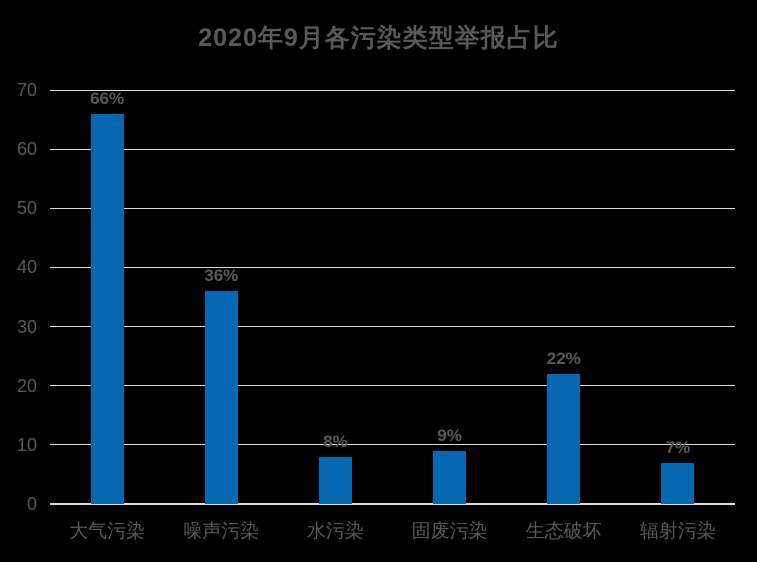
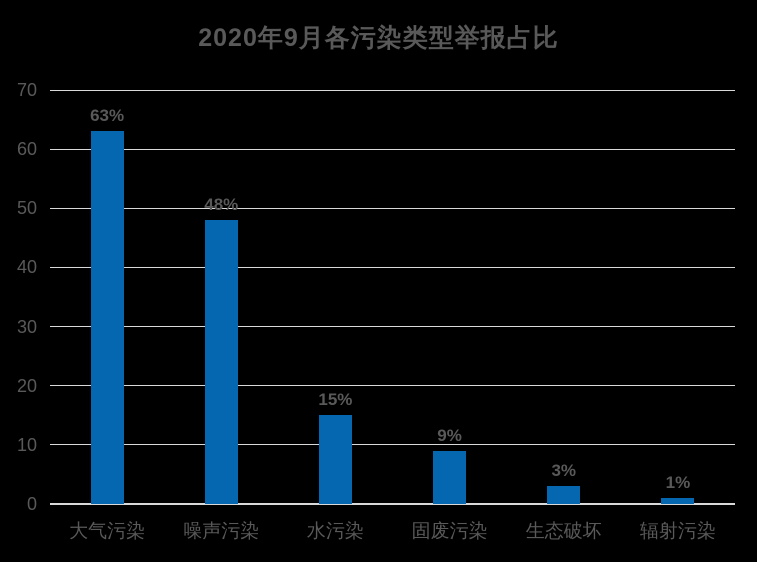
大气污染: 66% -> 63%
噪声污染: 36% -> 48%
水污染: 8% -> 15%
生态破坏: 22% -> 3%
辐射污染: 7% -> 1%
